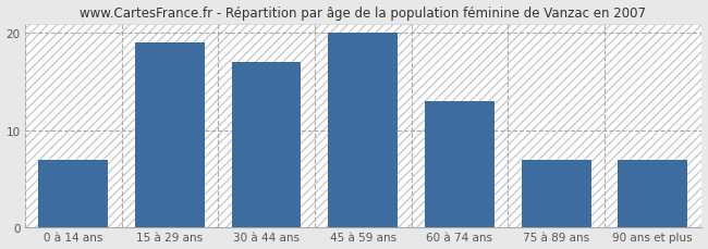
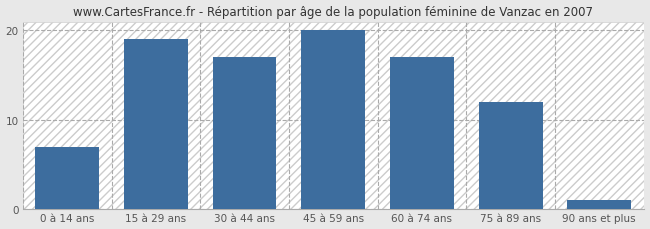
60 à 74 ans: 13 -> 17
75 à 89 ans: 7 -> 12
90 ans et plus: 7 -> 1
